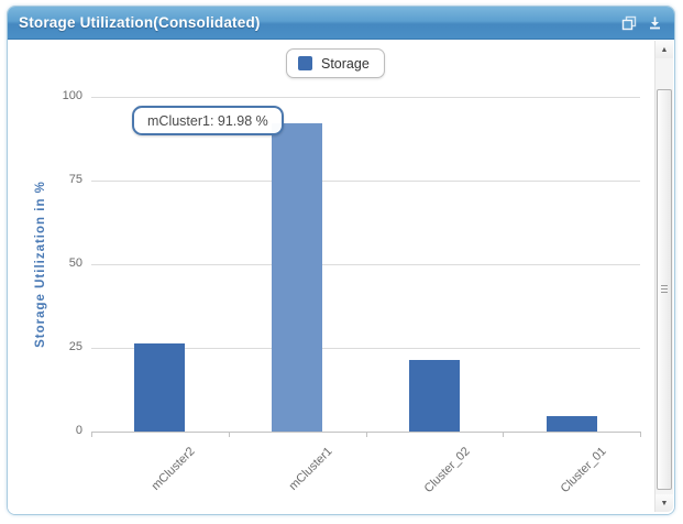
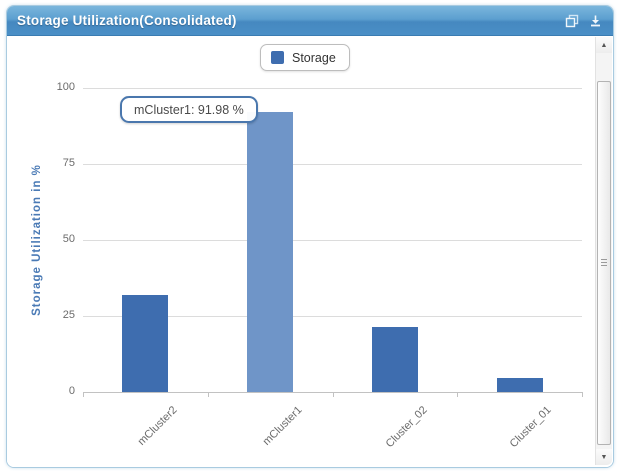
mCluster2: 26 -> 32
